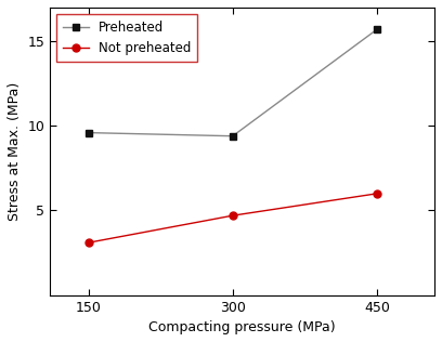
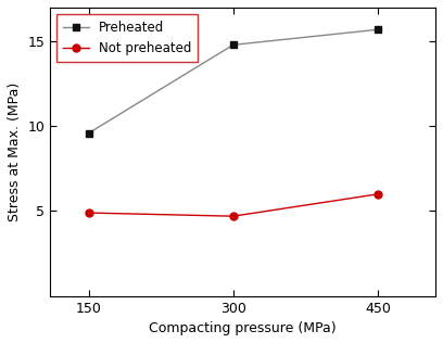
Not preheated/150: 3.1 -> 4.9
Preheated/300: 9.4 -> 14.8
